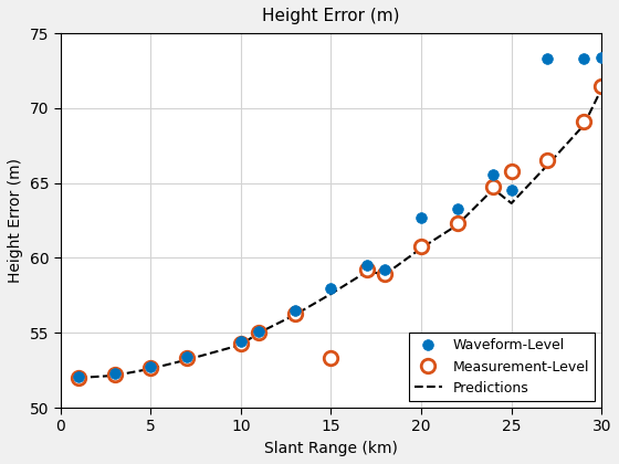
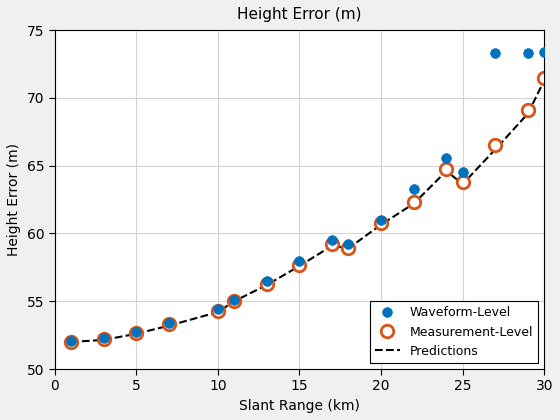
Measurement-Level/15: 53.3 -> 57.6
Waveform-Level/20: 62.7 -> 61.0
Measurement-Level/25: 65.8 -> 63.8
